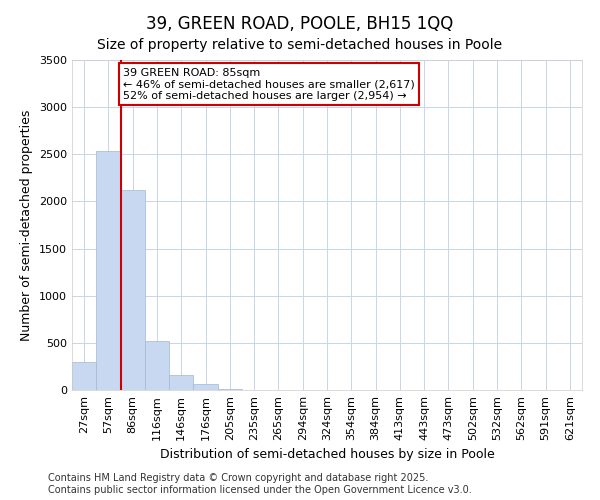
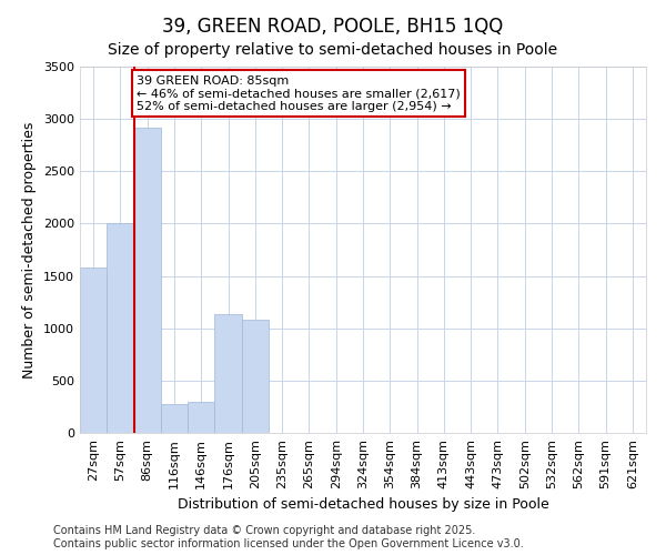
27sqm: 300 -> 1580
57sqm: 2540 -> 2000
86sqm: 2120 -> 2920
116sqm: 520 -> 280
146sqm: 160 -> 300
176sqm: 60 -> 1140
205sqm: 10 -> 1080
